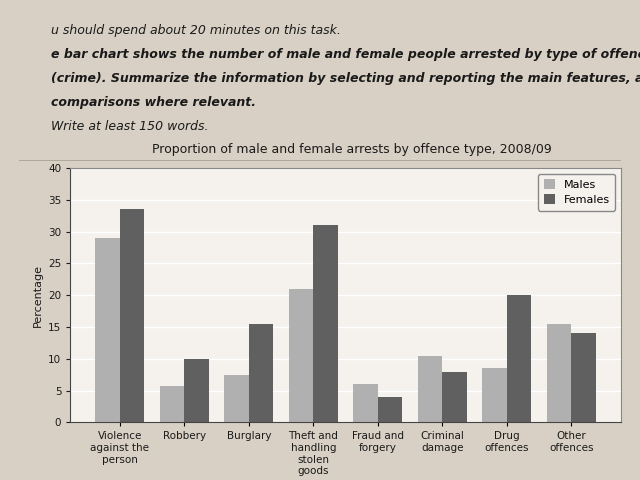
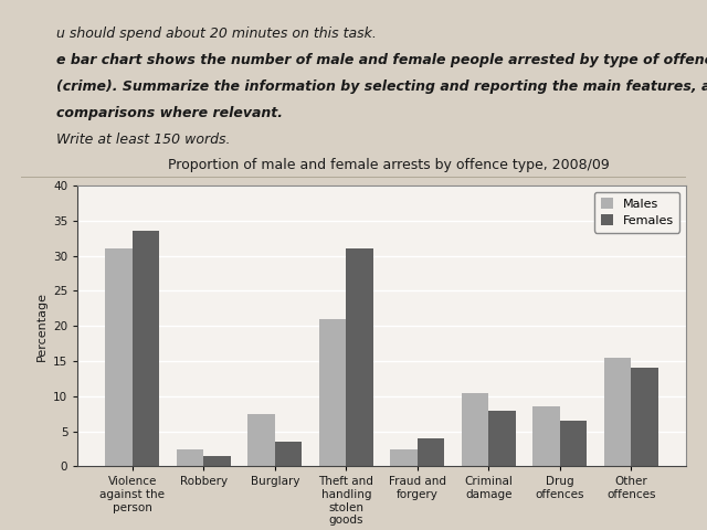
Males/Violence against the person: 29.0 -> 31.0
Males/Robbery: 5.8 -> 2.5
Females/Robbery: 10.0 -> 1.5
Females/Burglary: 15.4 -> 3.5
Males/Fraud and forgery: 6.0 -> 2.5
Females/Drug offences: 20.0 -> 6.5
